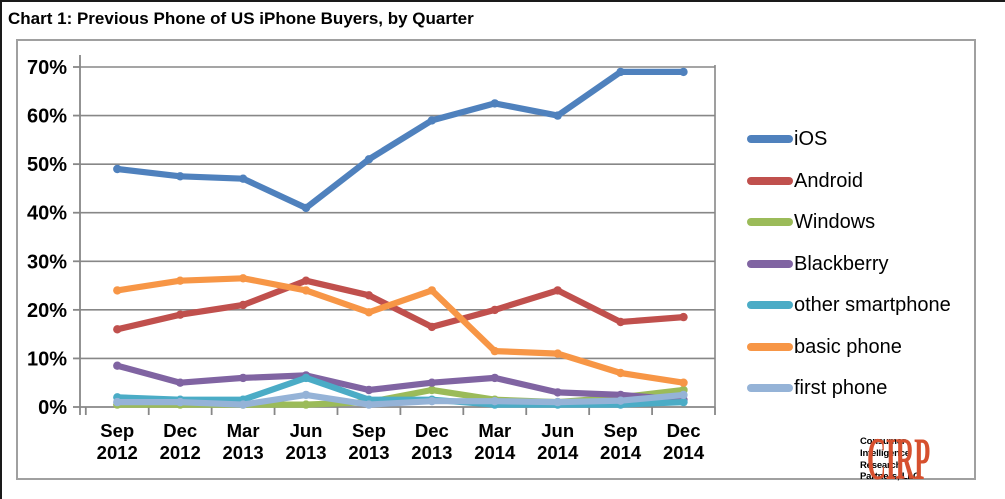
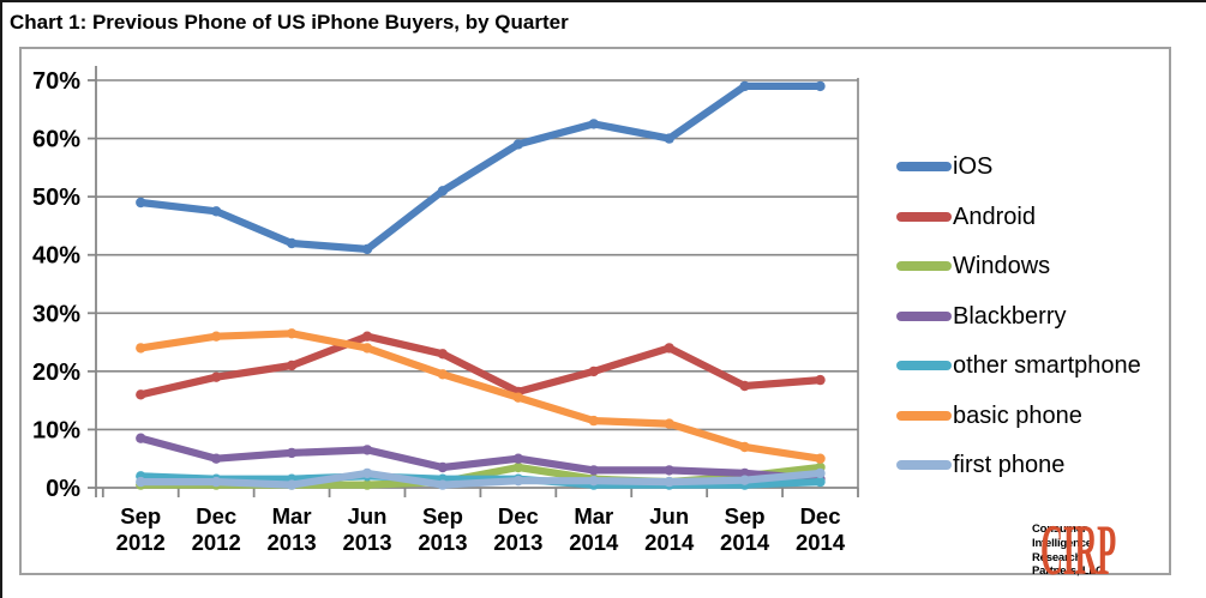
iOS/Mar 2013: 47% -> 42%
other smartphone/Jun 2013: 6% -> 2%
basic phone/Dec 2013: 24% -> 16%
Blackberry/Mar 2014: 6% -> 3%
